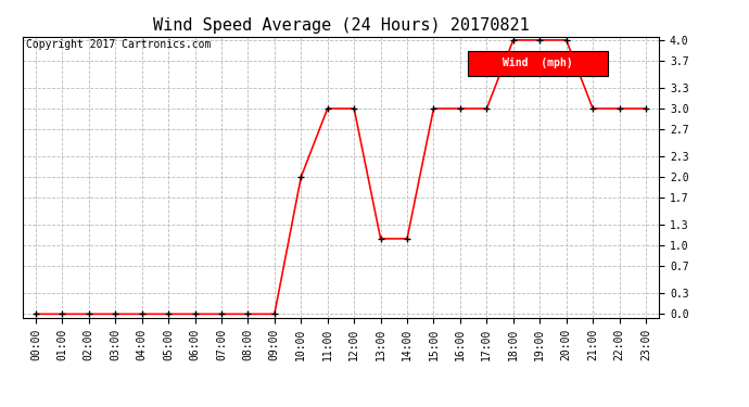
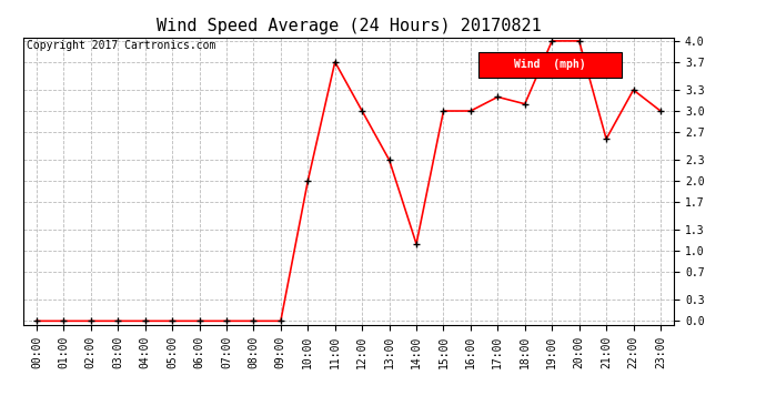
11:00: 3.0 -> 3.7
13:00: 1.1 -> 2.3
17:00: 3.0 -> 3.2
18:00: 4.0 -> 3.1
21:00: 3.0 -> 2.6
22:00: 3.0 -> 3.3
